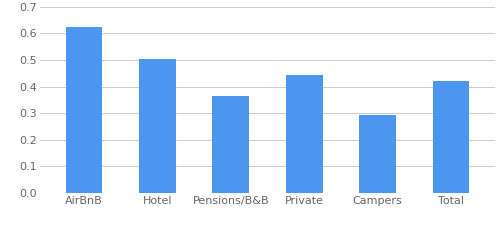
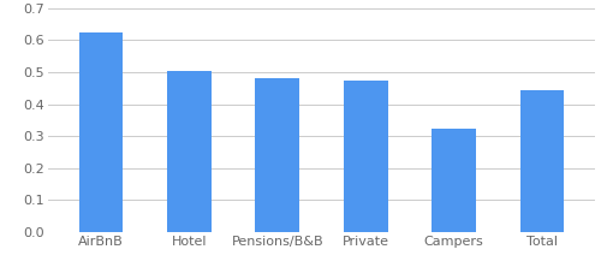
Pensions/B&B: 0.365 -> 0.482
Private: 0.445 -> 0.474
Campers: 0.295 -> 0.325
Total: 0.420 -> 0.444
